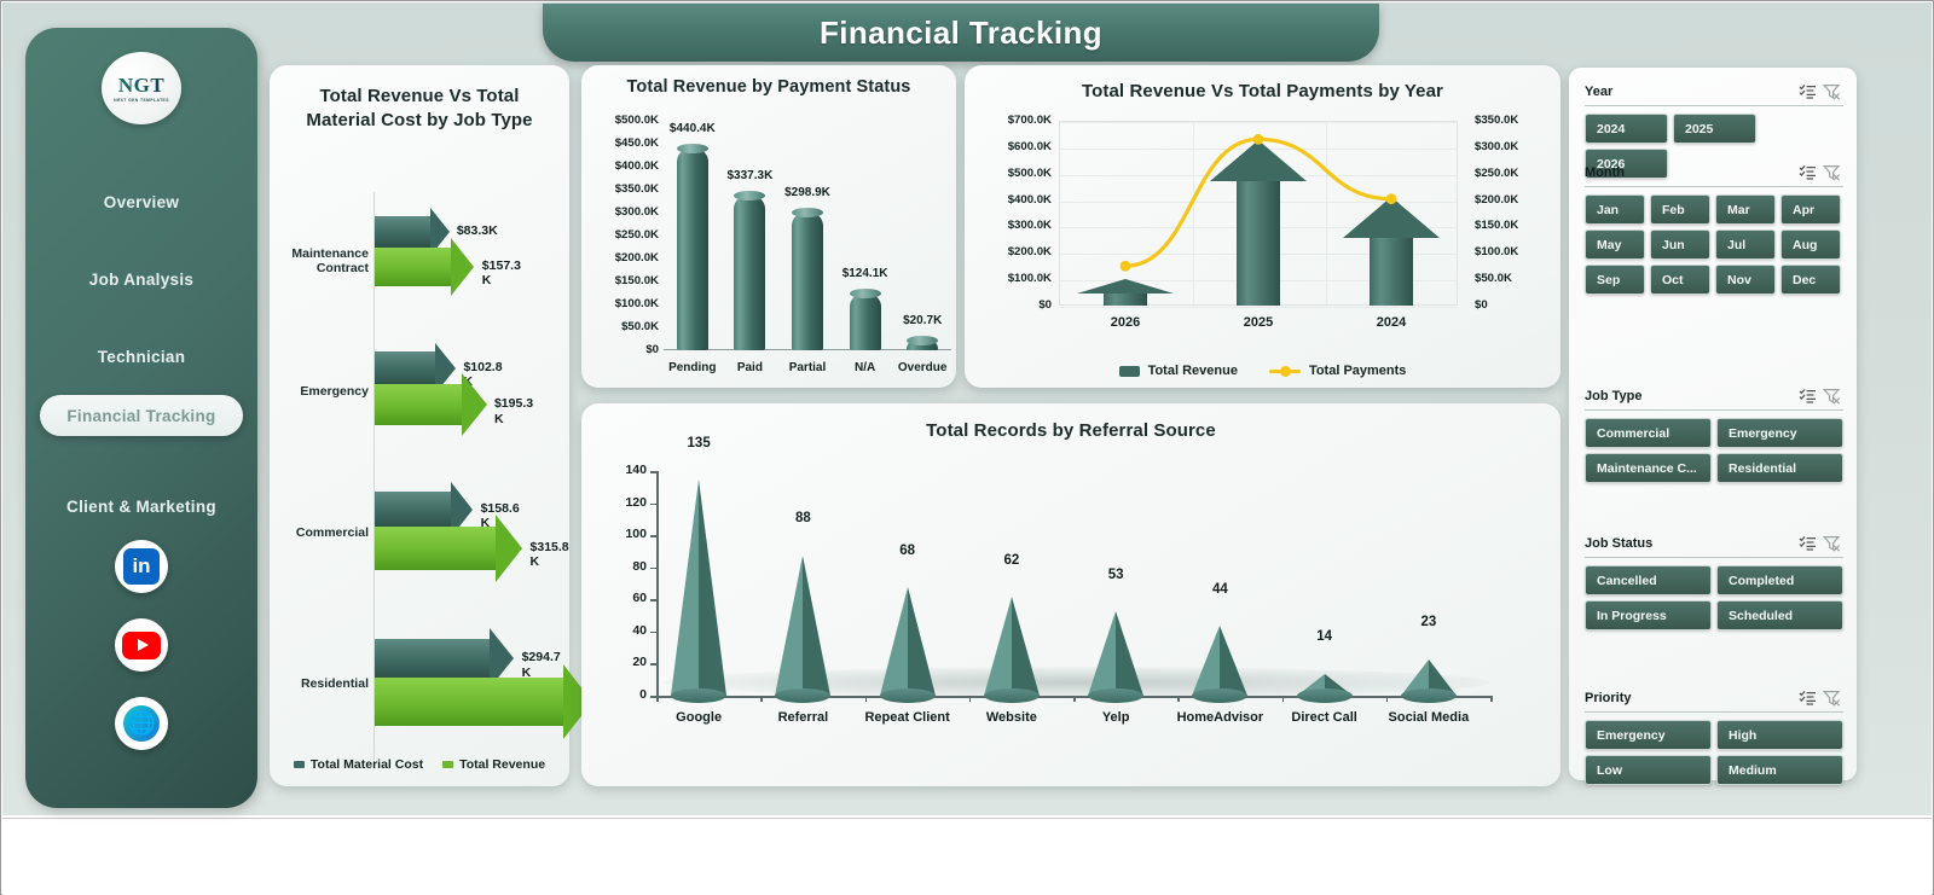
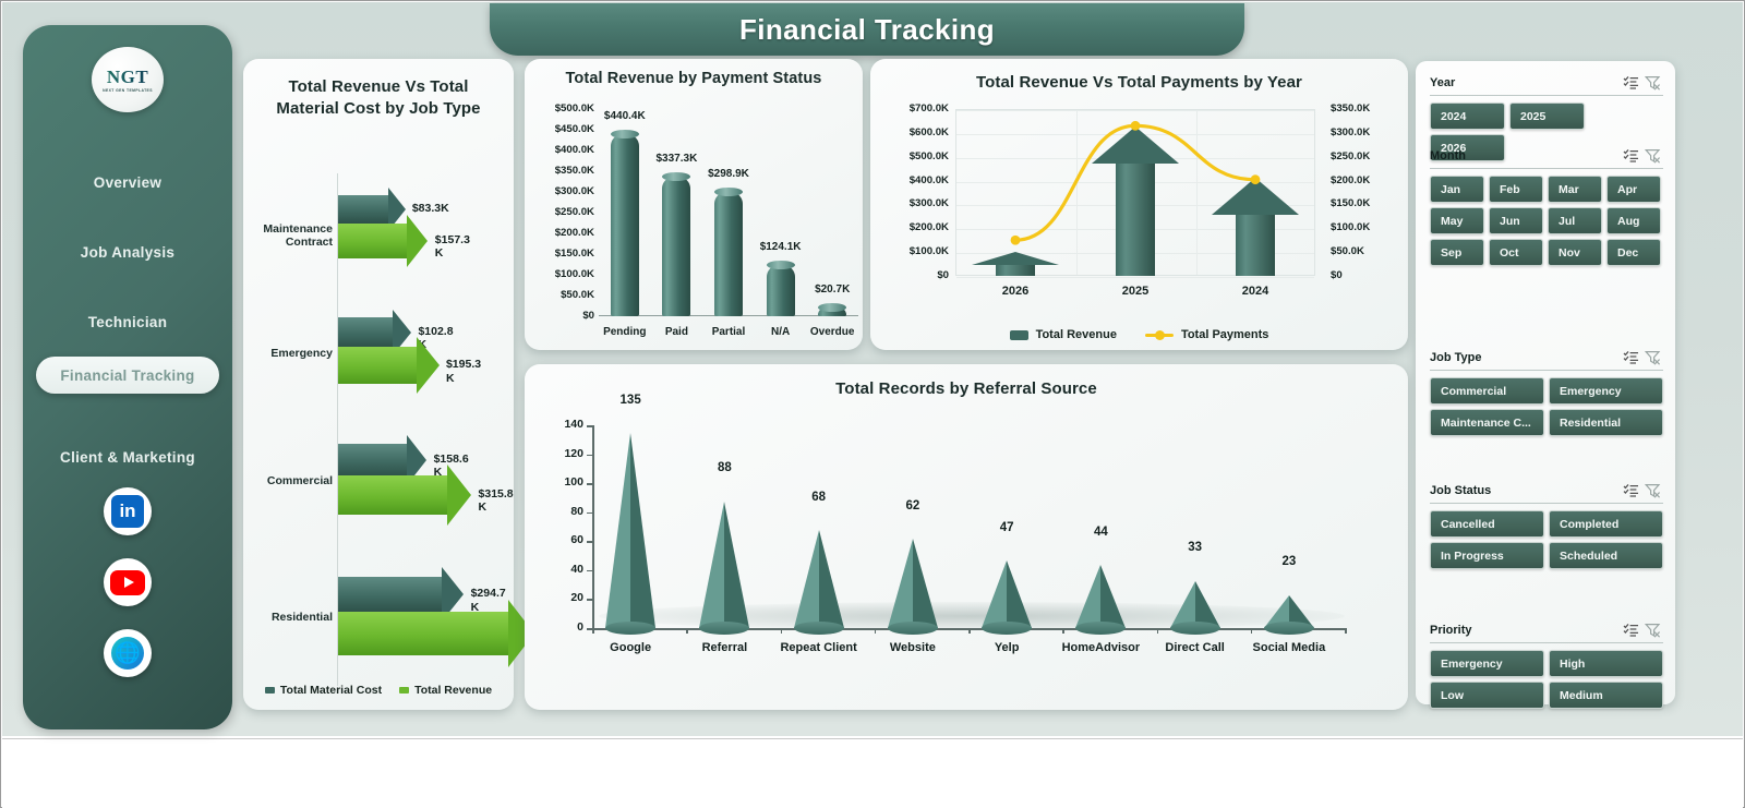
Total Records by Referral Source/Yelp: 53 -> 47
Total Records by Referral Source/Direct Call: 14 -> 33
